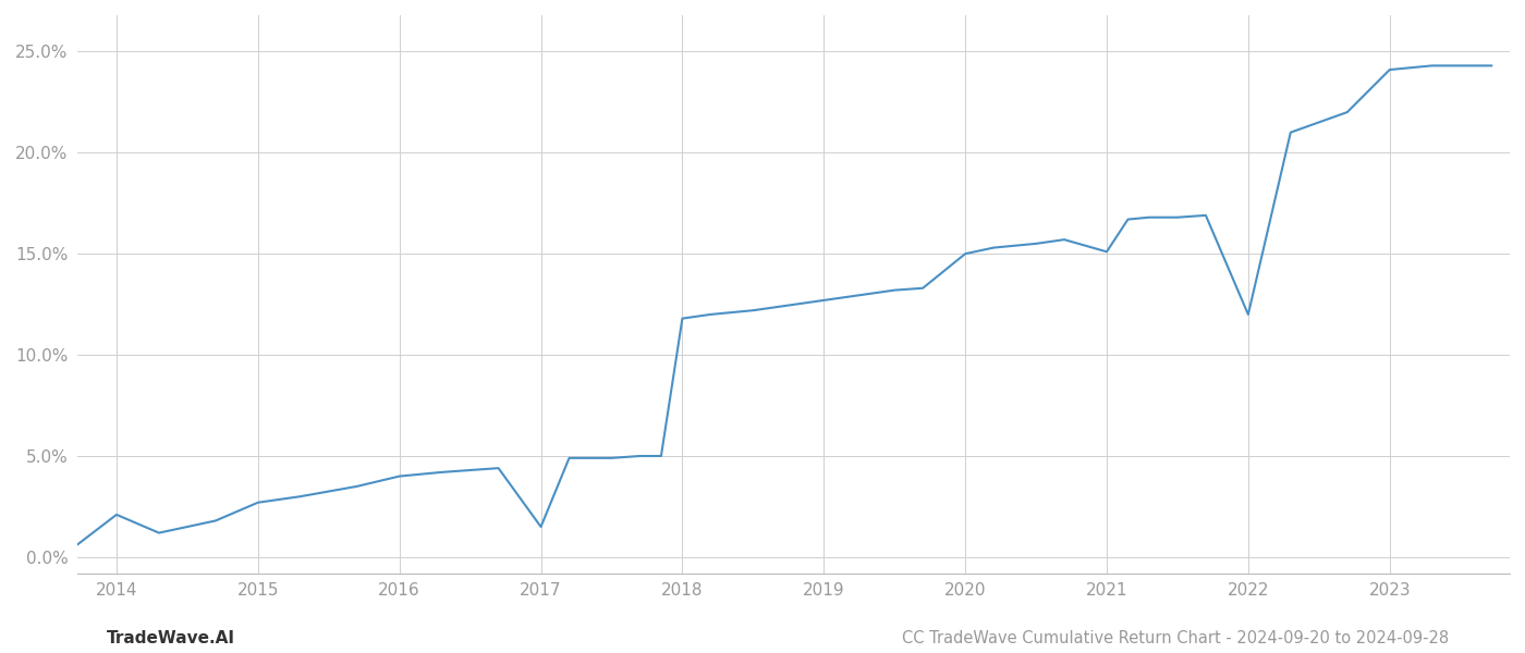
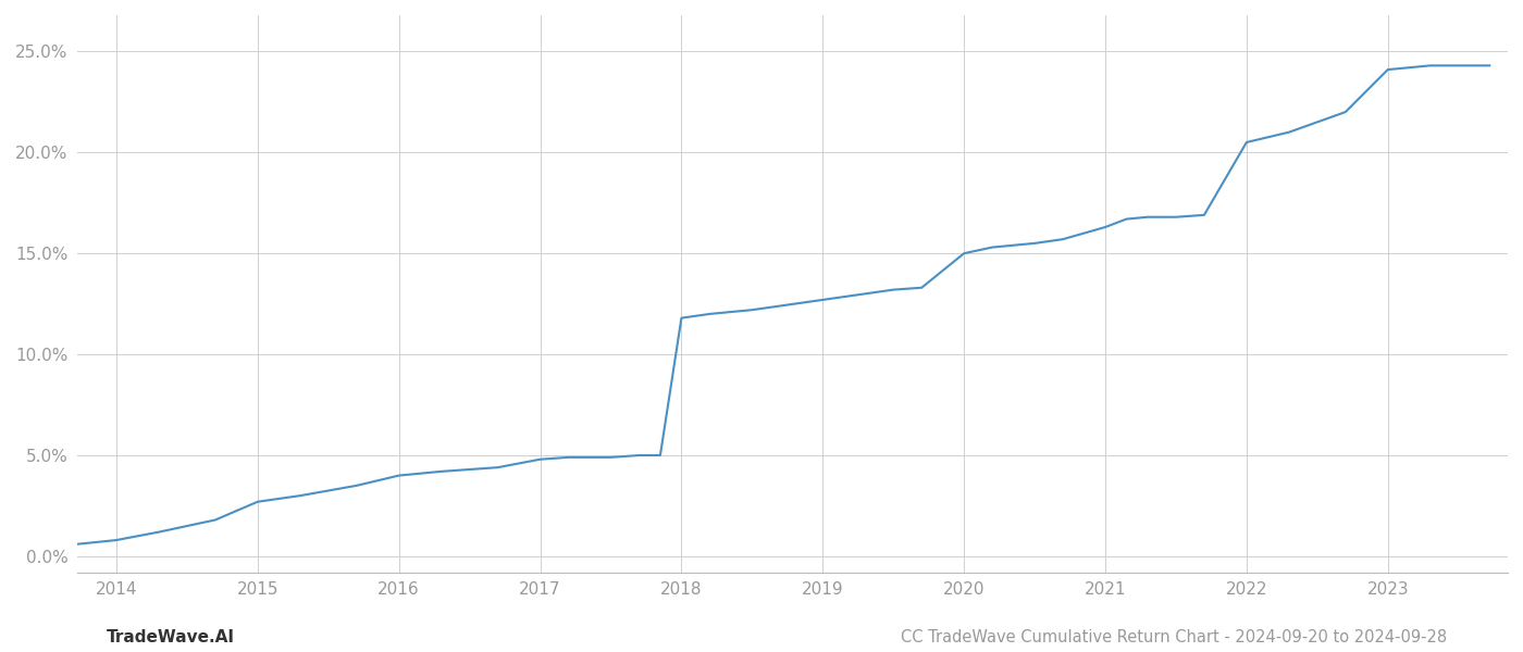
2014: 2.1% -> 0.8%
2017: 1.5% -> 4.8%
2021: 15.1% -> 16.3%
2022: 12.0% -> 20.5%
